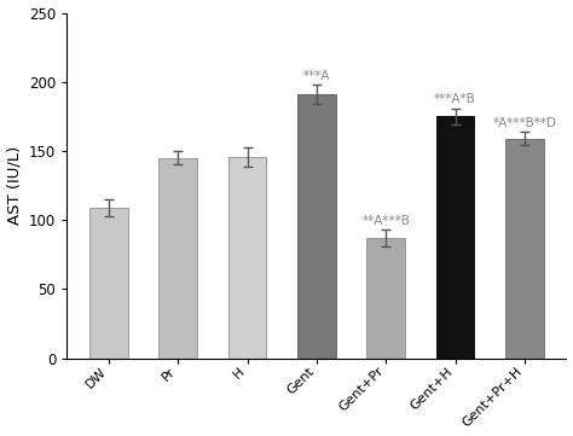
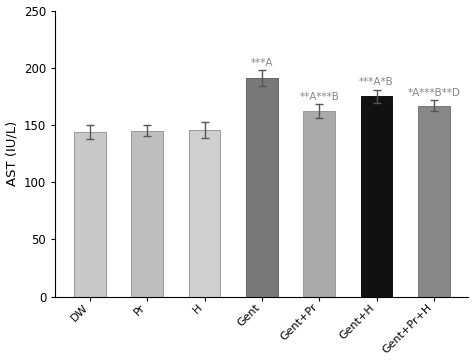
DW: 109 -> 144
Gent+Pr: 87 -> 162
Gent+Pr+H: 159 -> 167
